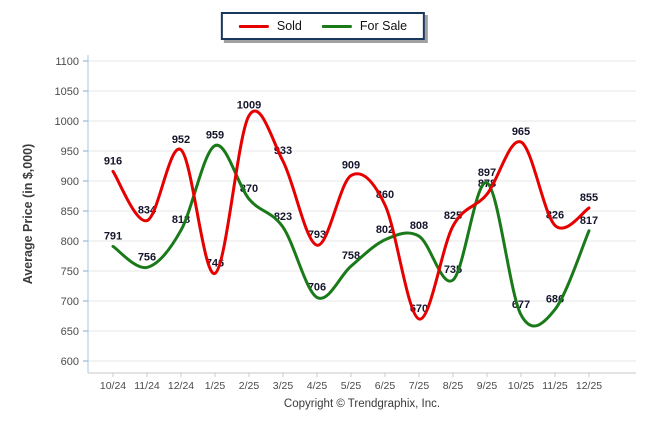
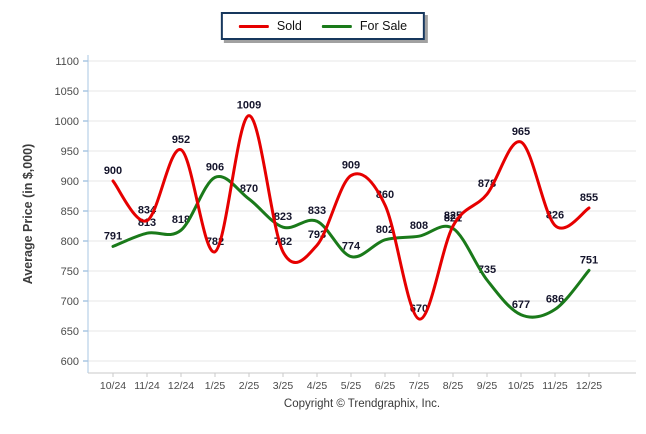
Sold/10/24: 916 -> 900
For Sale/11/24: 756 -> 813
Sold/1/25: 746 -> 782
For Sale/1/25: 959 -> 906
Sold/3/25: 933 -> 782
For Sale/4/25: 706 -> 833
For Sale/5/25: 758 -> 774
For Sale/8/25: 735 -> 821
For Sale/9/25: 897 -> 735
For Sale/12/25: 817 -> 751
